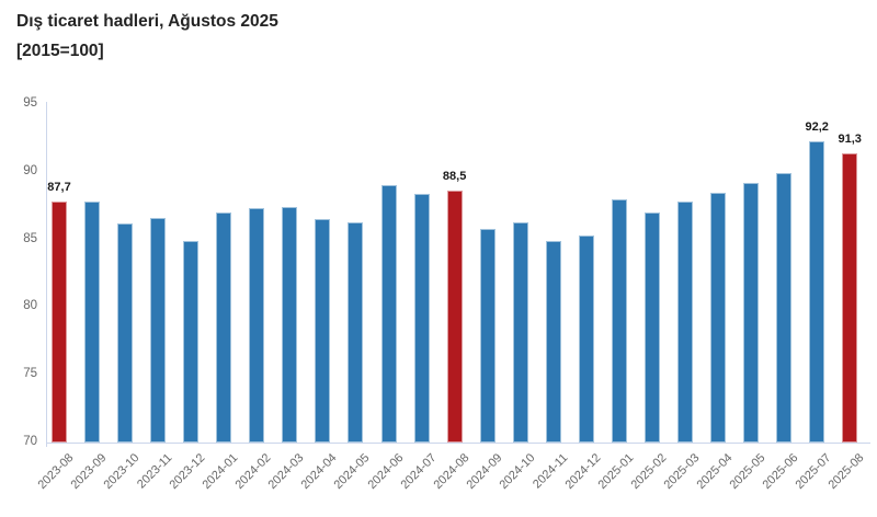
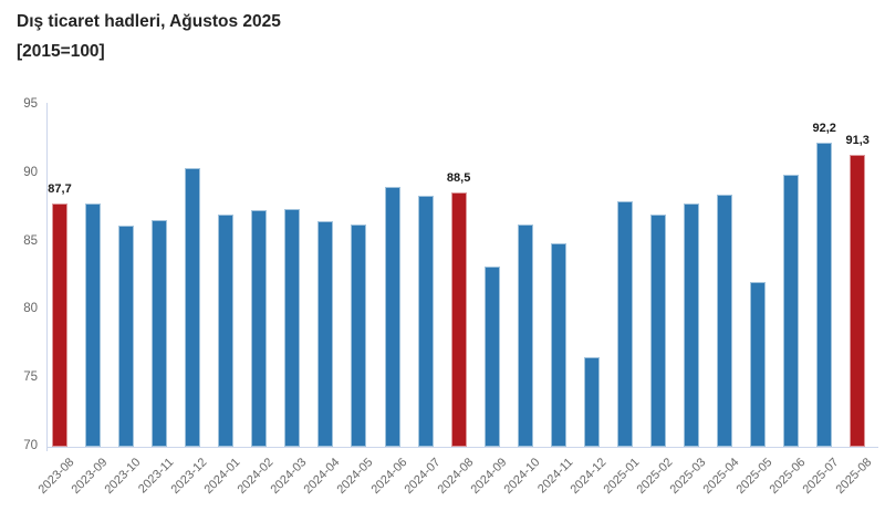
2023-12: 84.8 -> 90.3
2024-09: 85.7 -> 83.1
2024-12: 85.2 -> 76.5
2025-05: 89.1 -> 82.0
